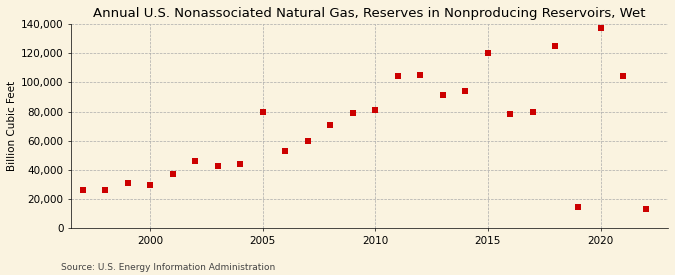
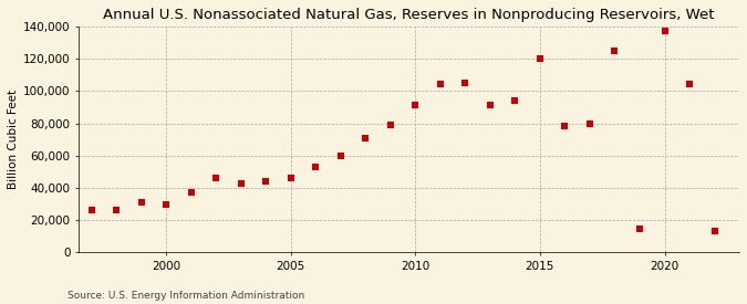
2005: 80,000 -> 46,000
2010: 81,000 -> 91,000
